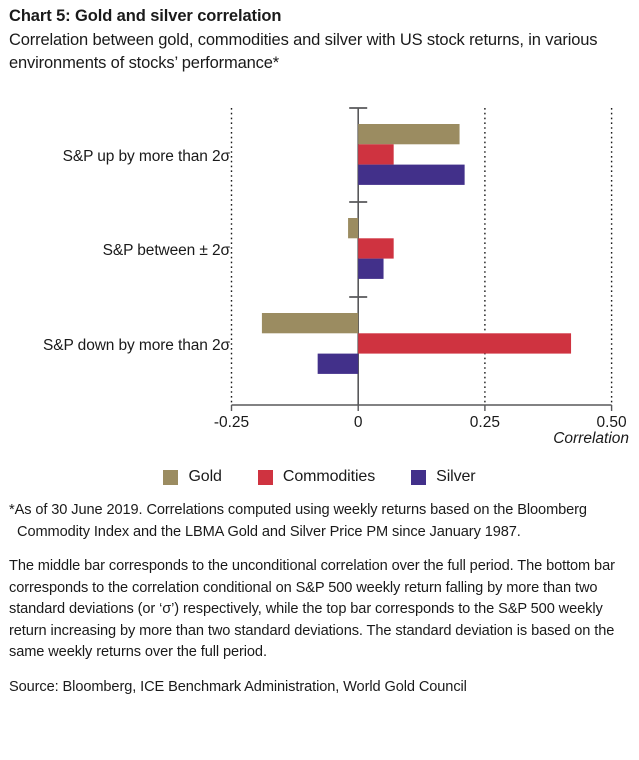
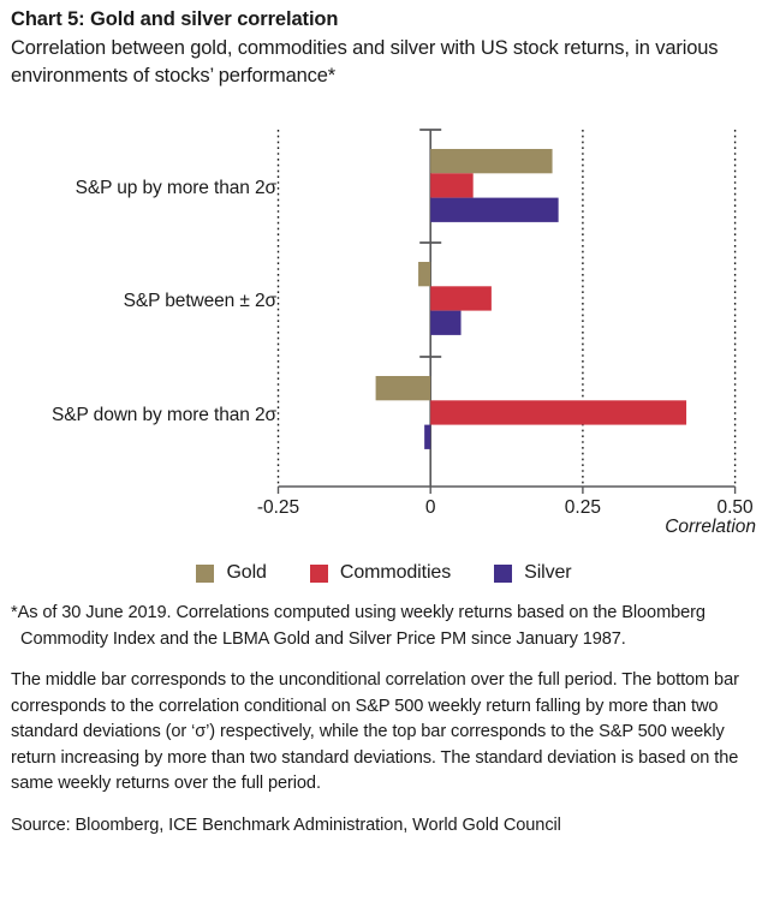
Commodities/S&P between ± 2σ: 0.07 -> 0.10
Gold/S&P down by more than 2σ: -0.19 -> -0.09
Silver/S&P down by more than 2σ: -0.08 -> -0.01
